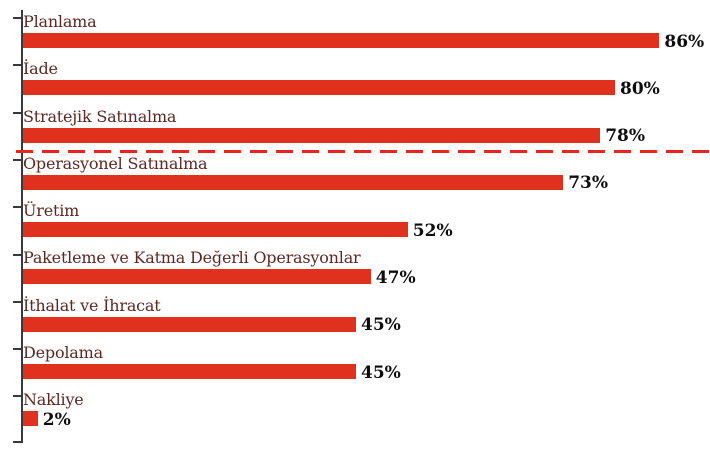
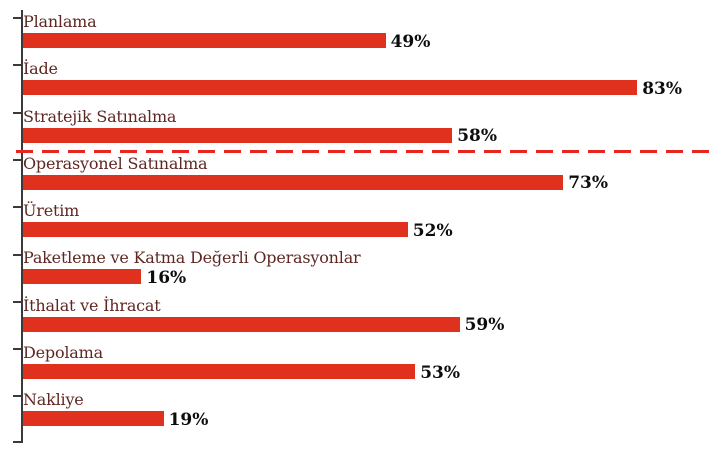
Planlama: 86% -> 49%
İade: 80% -> 83%
Stratejik Satınalma: 78% -> 58%
Paketleme ve Katma Değerli Operasyonlar: 47% -> 16%
İthalat ve İhracat: 45% -> 59%
Depolama: 45% -> 53%
Nakliye: 2% -> 19%
